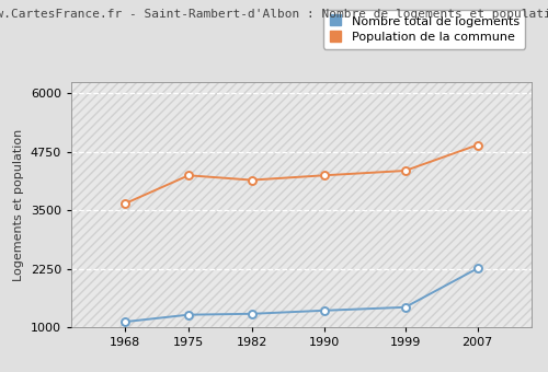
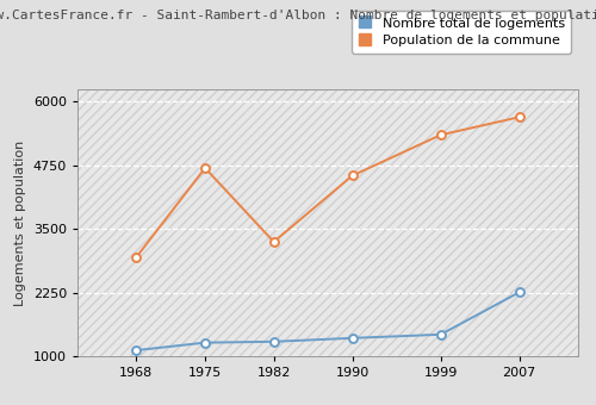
Population de la commune/1968: 3650 -> 2950
Population de la commune/1975: 4250 -> 4700
Population de la commune/1982: 4150 -> 3250
Population de la commune/1990: 4250 -> 4550
Population de la commune/1999: 4350 -> 5350
Population de la commune/2007: 4900 -> 5700
